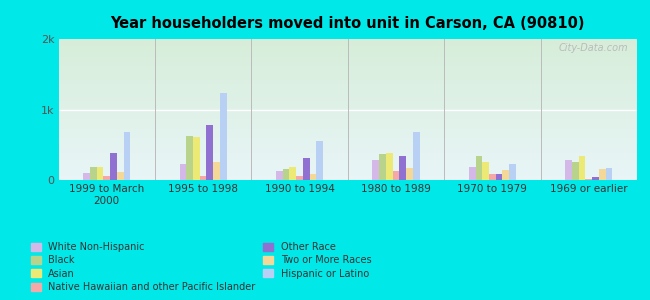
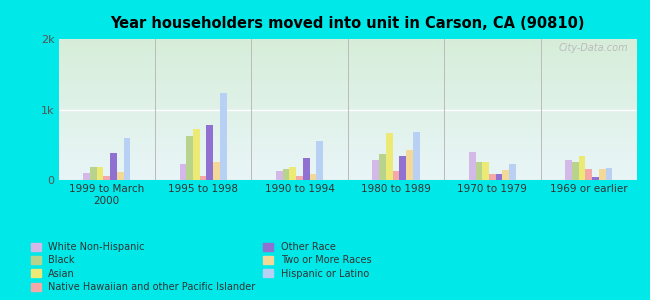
Hispanic or Latino/1999 to March 2000: 0.68k -> 0.60k
Asian/1995 to 1998: 0.61k -> 0.72k
Asian/1980 to 1989: 0.38k -> 0.66k
Two or More Races/1980 to 1989: 0.17k -> 0.42k
White Non-Hispanic/1970 to 1979: 0.19k -> 0.40k
Black/1970 to 1979: 0.34k -> 0.26k
Native Hawaiian and other Pacific Islander/1969 or earlier: 0.02k -> 0.16k
